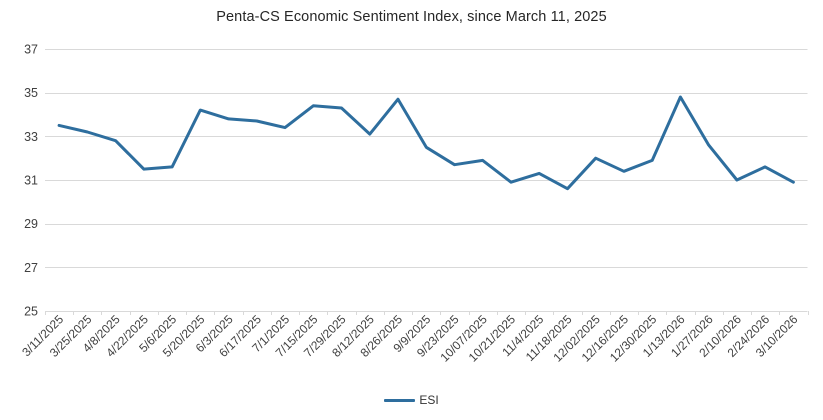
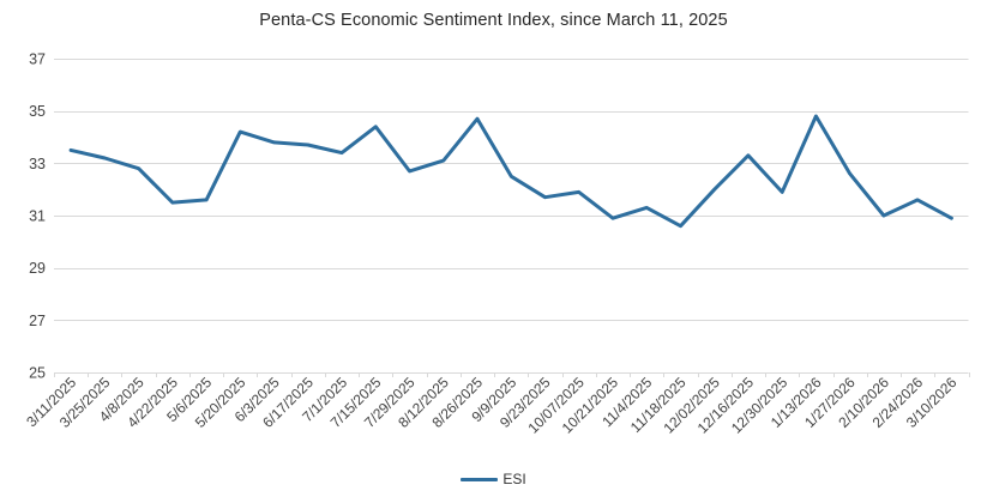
7/29/2025: 34.3 -> 32.7
12/16/2025: 31.4 -> 33.3
